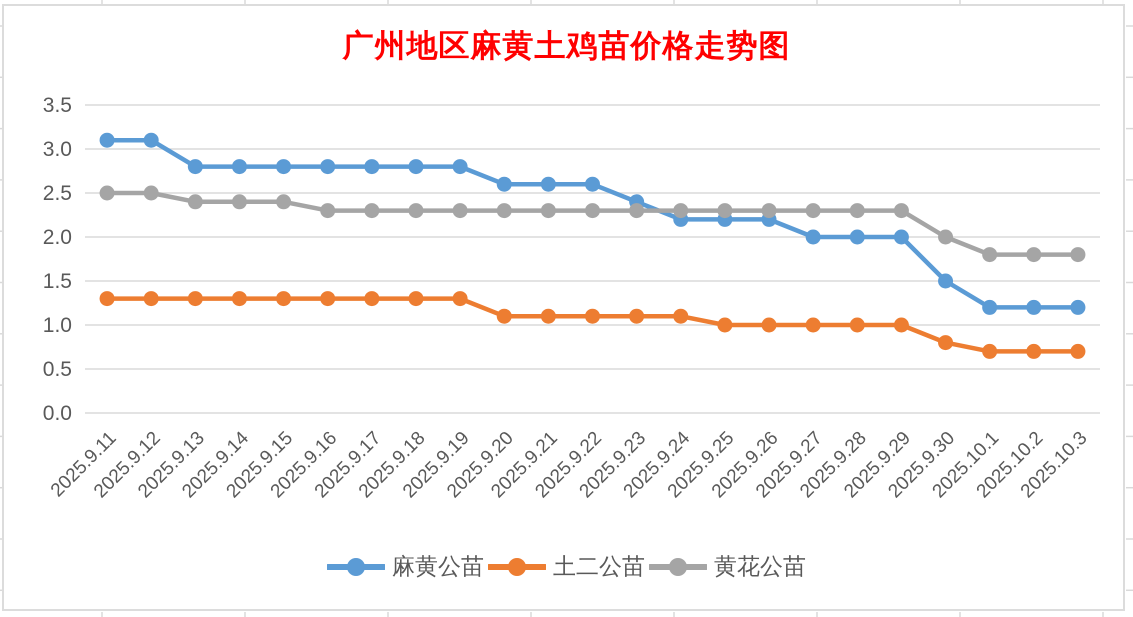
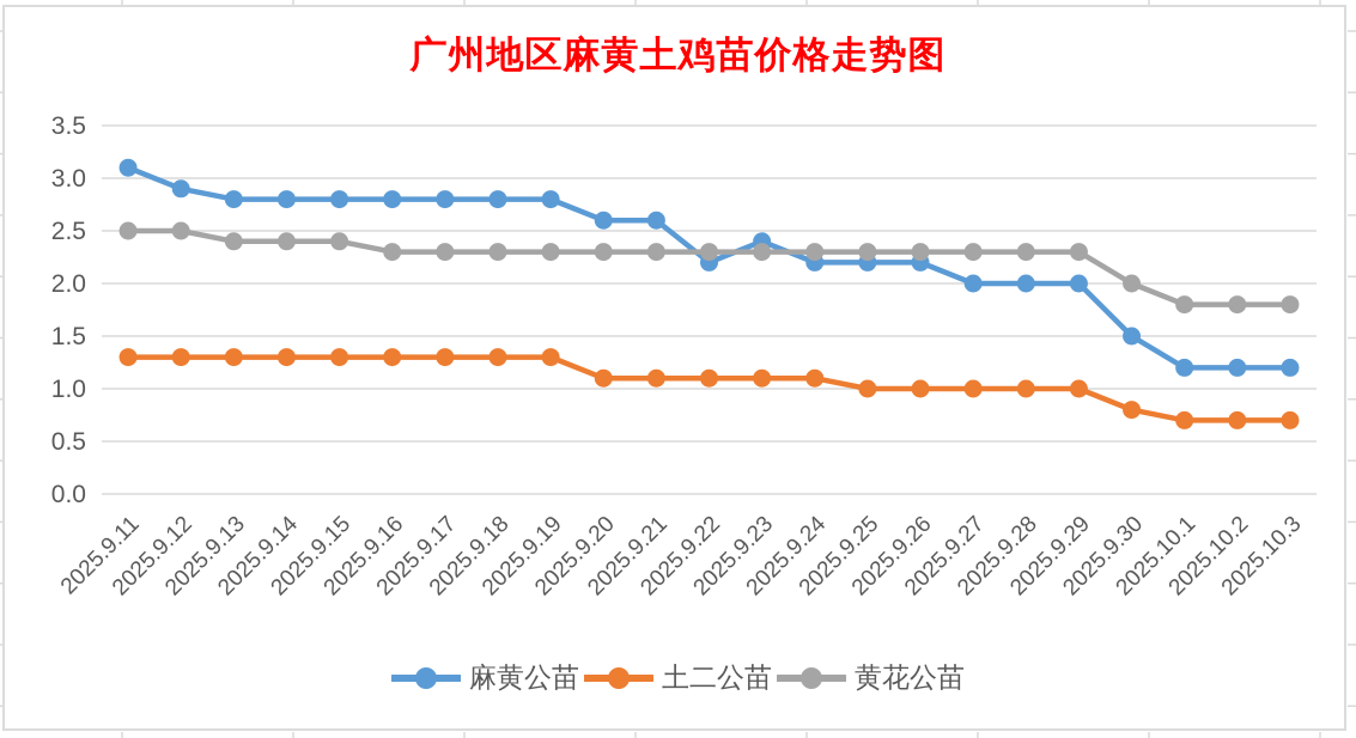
麻黄公苗/2025.9.12: 3.1 -> 2.9
麻黄公苗/2025.9.22: 2.6 -> 2.2
